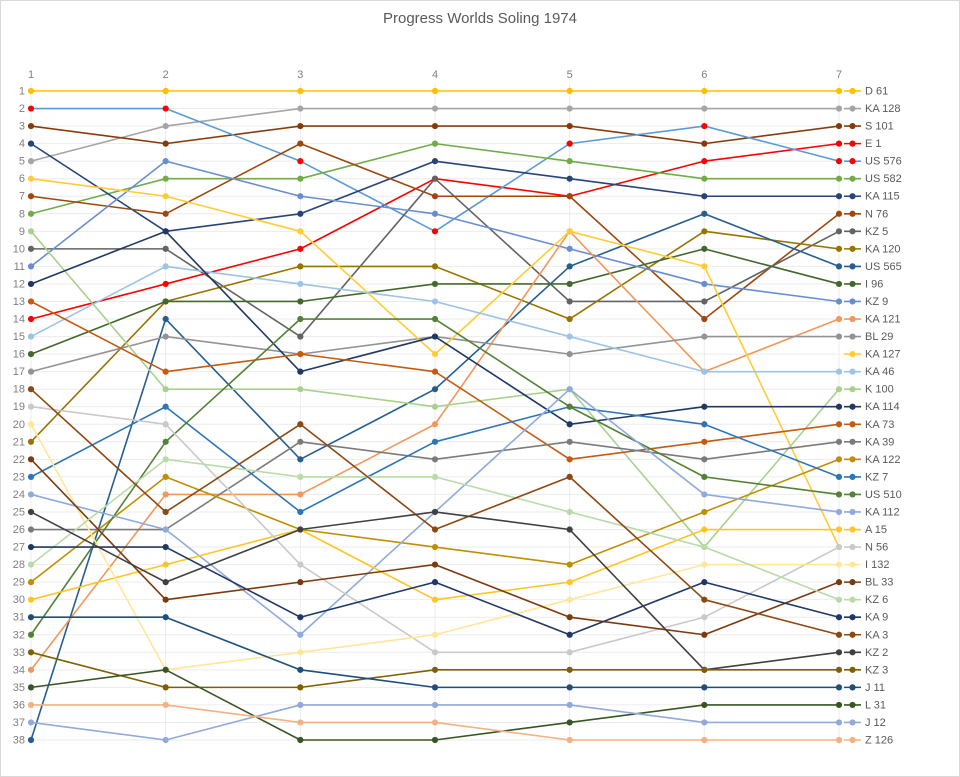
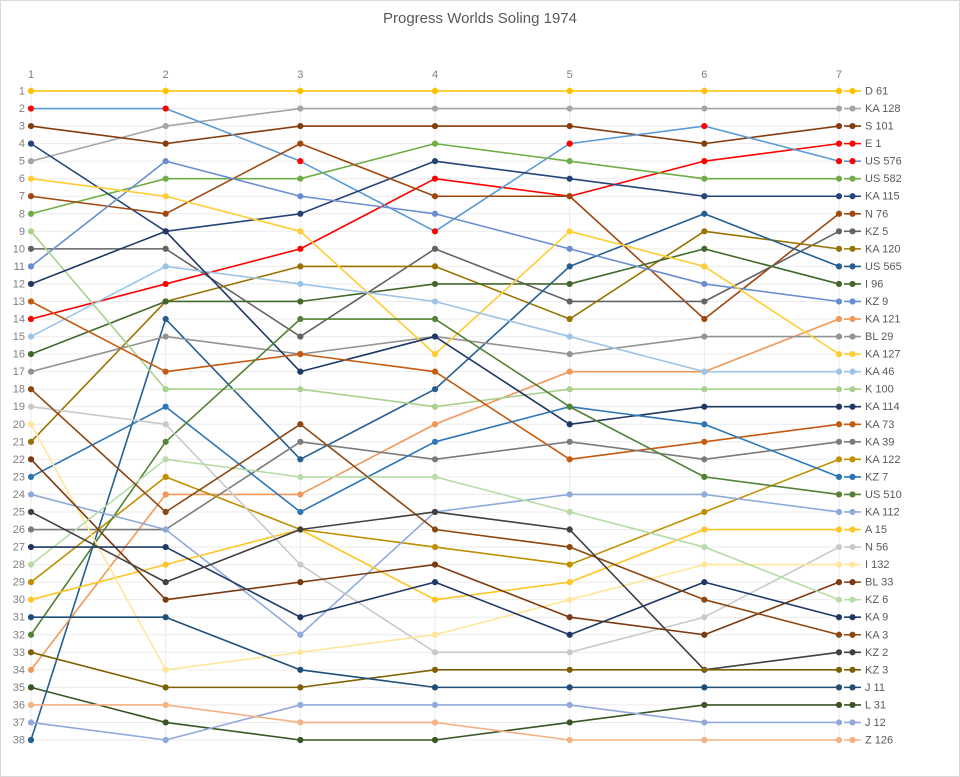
L 31/2: 34 -> 37
KZ 5/4: 6 -> 10
KA 121/5: 9 -> 17
KA 112/5: 18 -> 24
KA 3/5: 23 -> 27
K 100/6: 27 -> 18
KA 127/7: 27 -> 16
